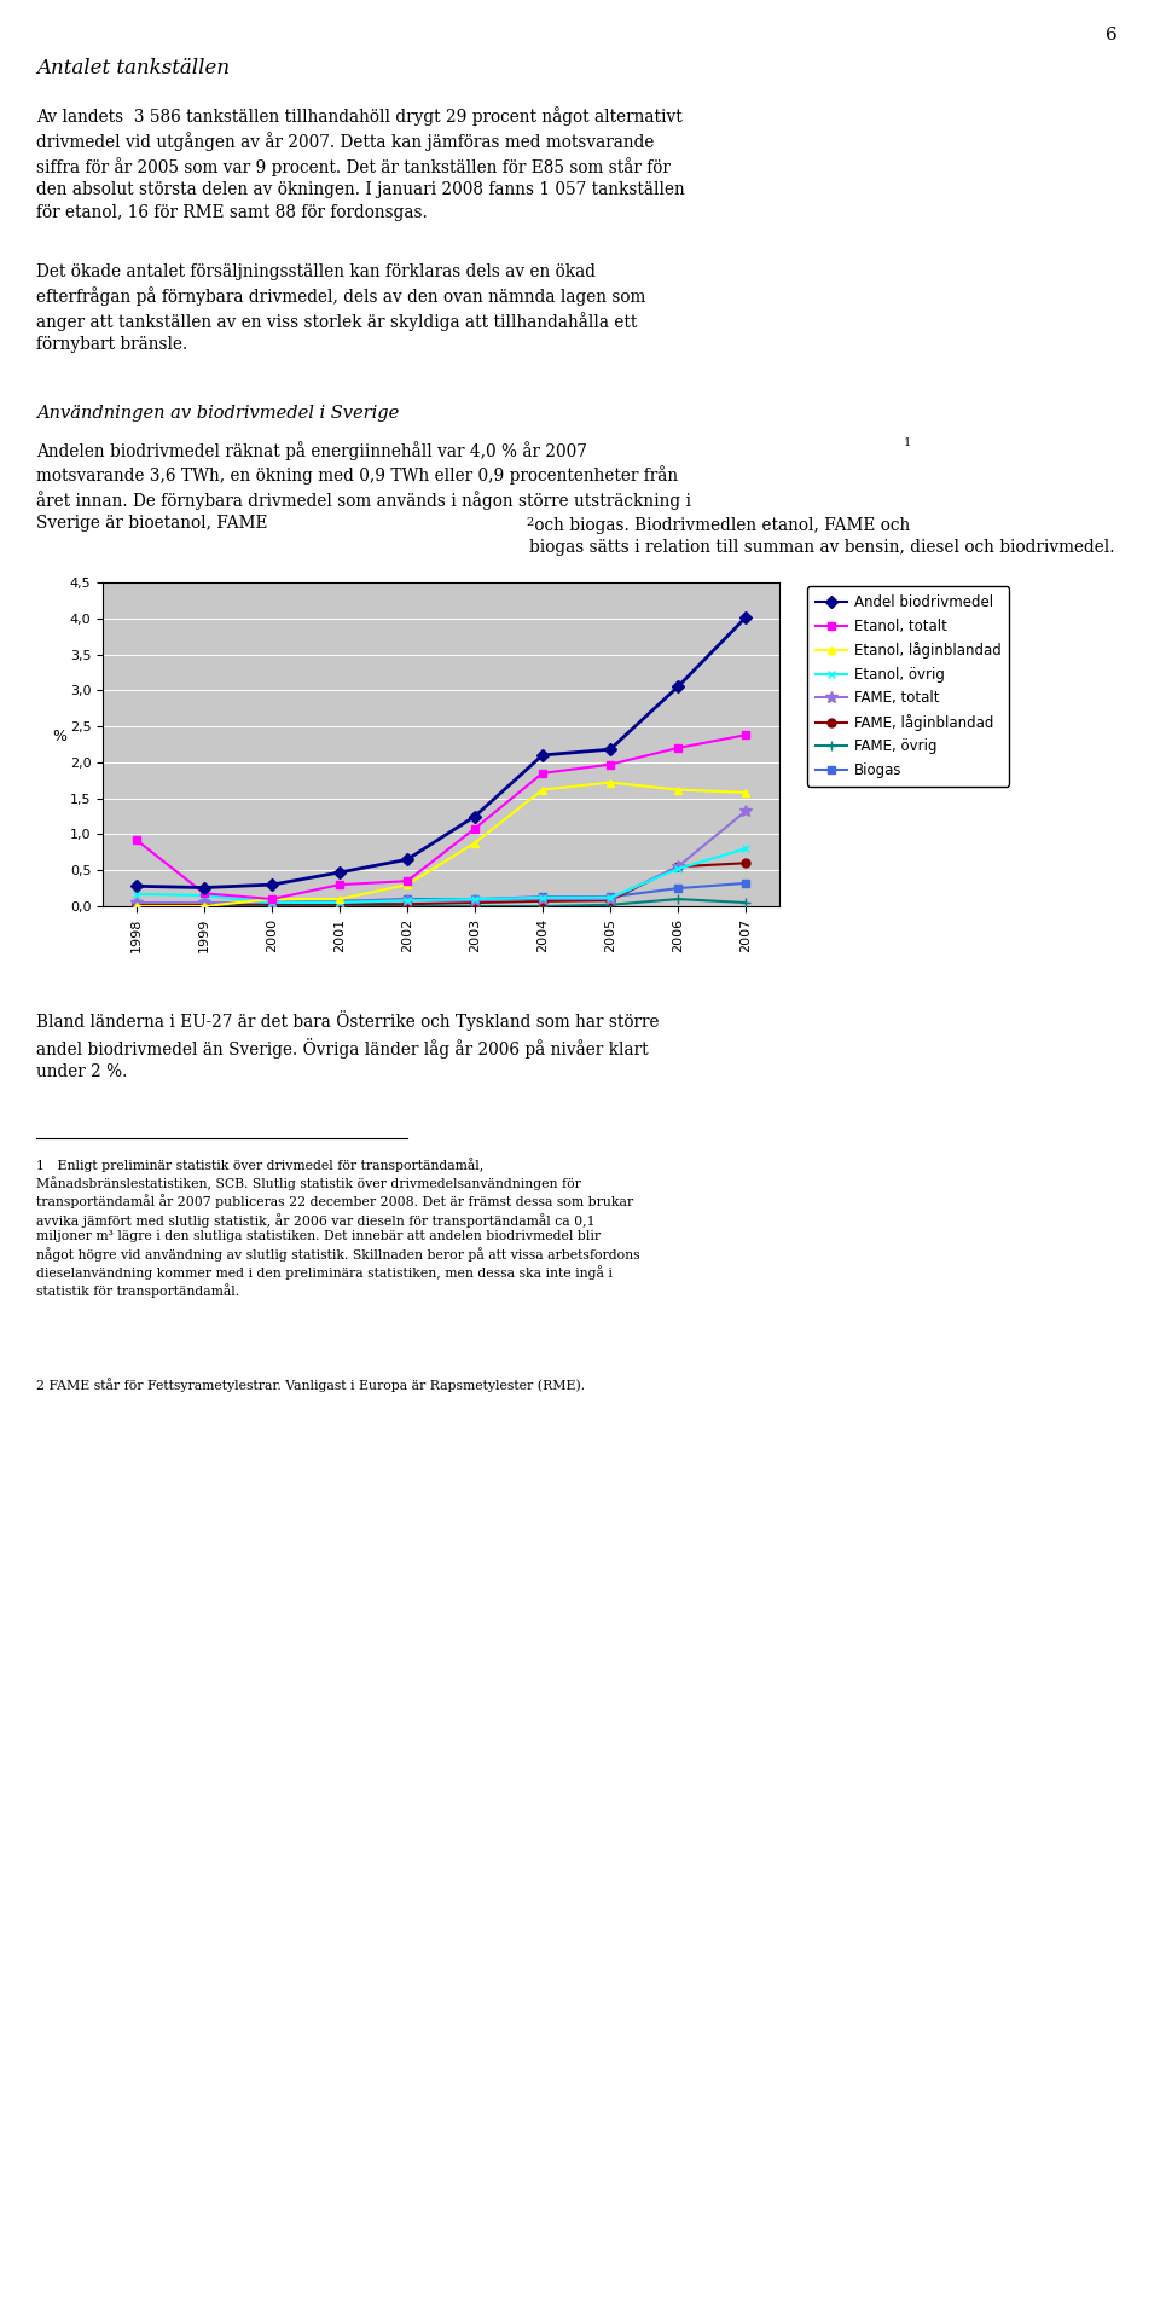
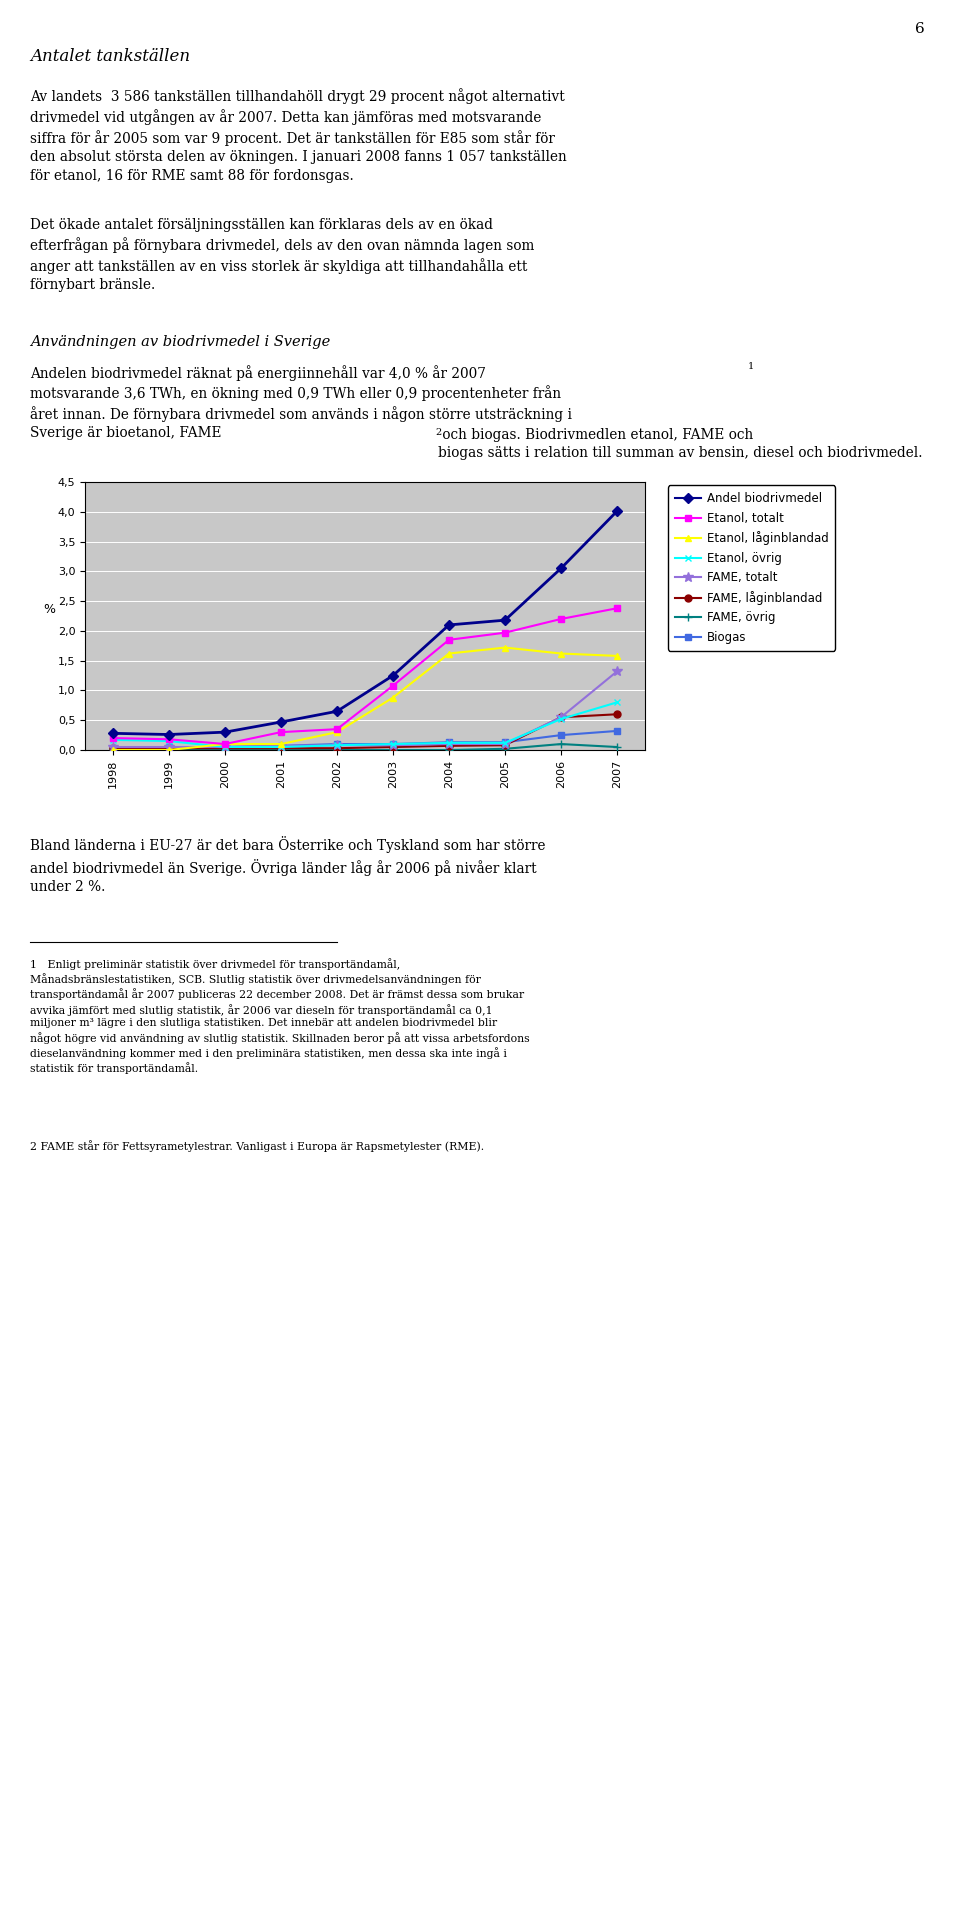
Etanol, totalt/1998: 0,92 -> 0,20
